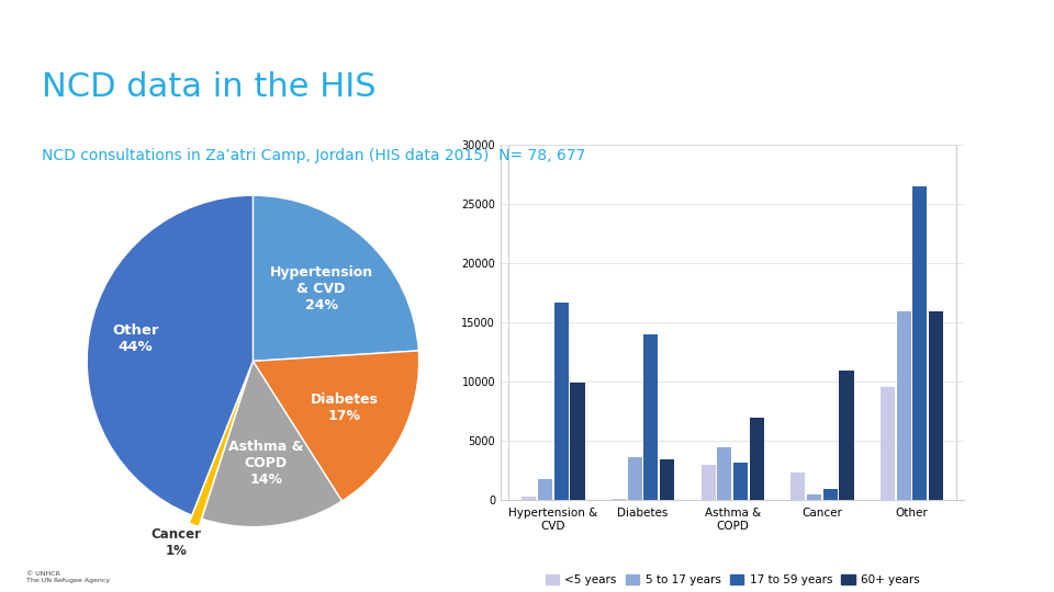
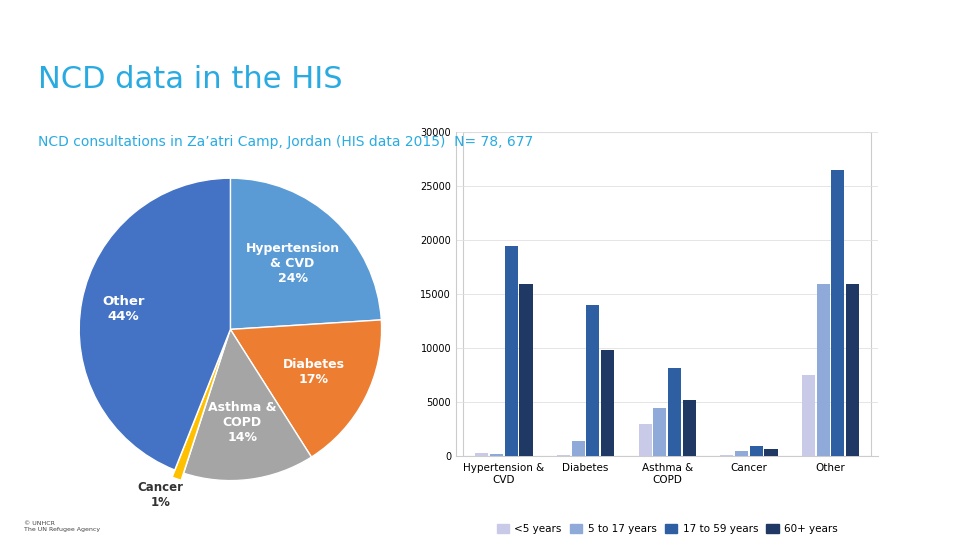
5 to 17 years/Hypertension & CVD: 1800 -> 200
17 to 59 years/Hypertension & CVD: 16700 -> 19500
60+ years/Hypertension & CVD: 9900 -> 16000
5 to 17 years/Diabetes: 3600 -> 1400
60+ years/Diabetes: 3500 -> 9800
17 to 59 years/Asthma & COPD: 3200 -> 8200
60+ years/Asthma & COPD: 7000 -> 5200
<5 years/Cancer: 2300 -> 100
60+ years/Cancer: 11000 -> 700
<5 years/Other: 9600 -> 7500
